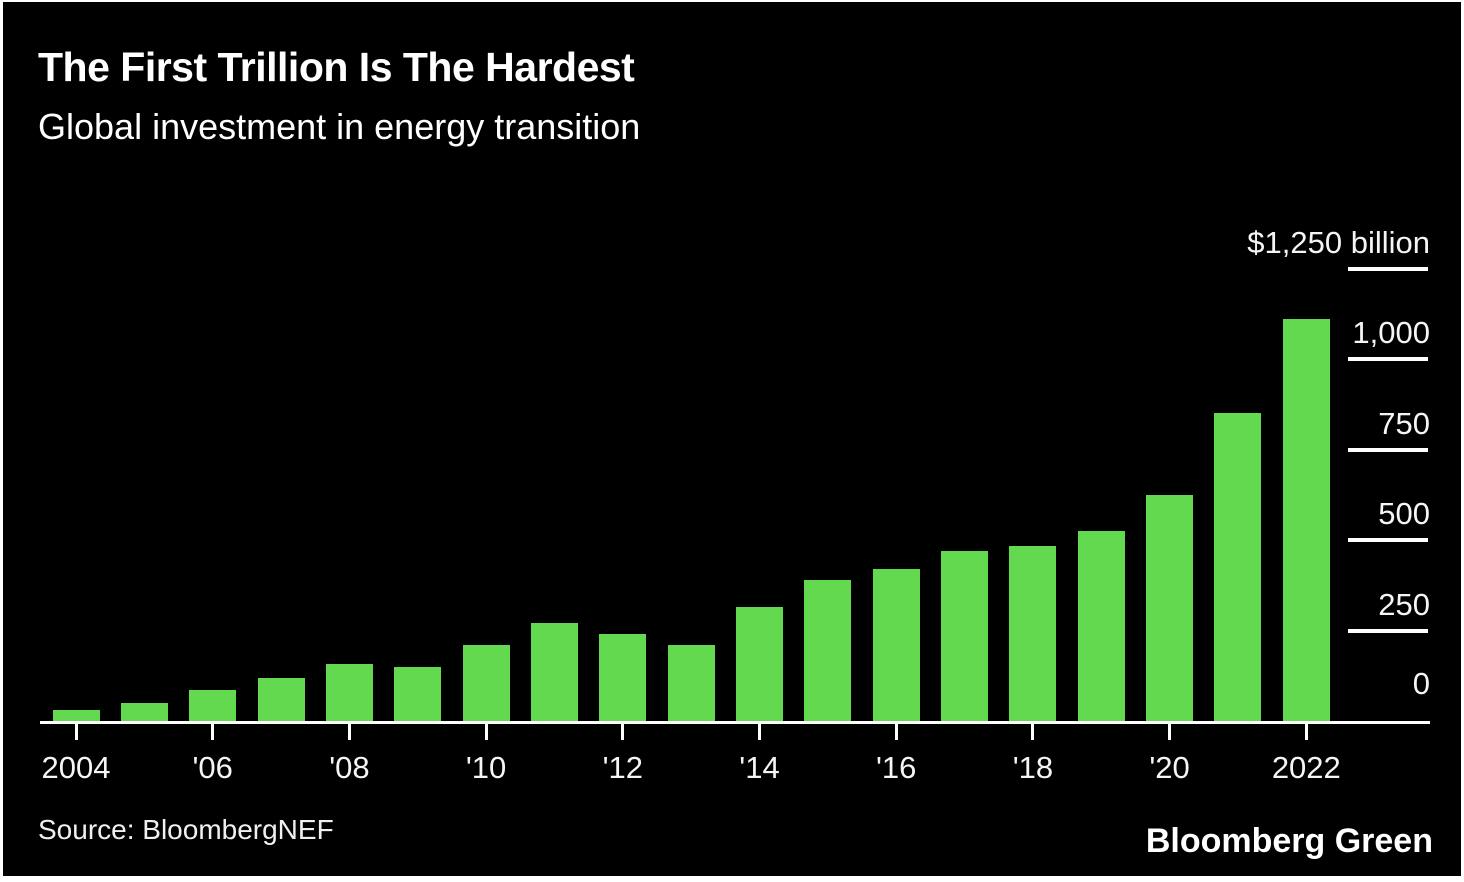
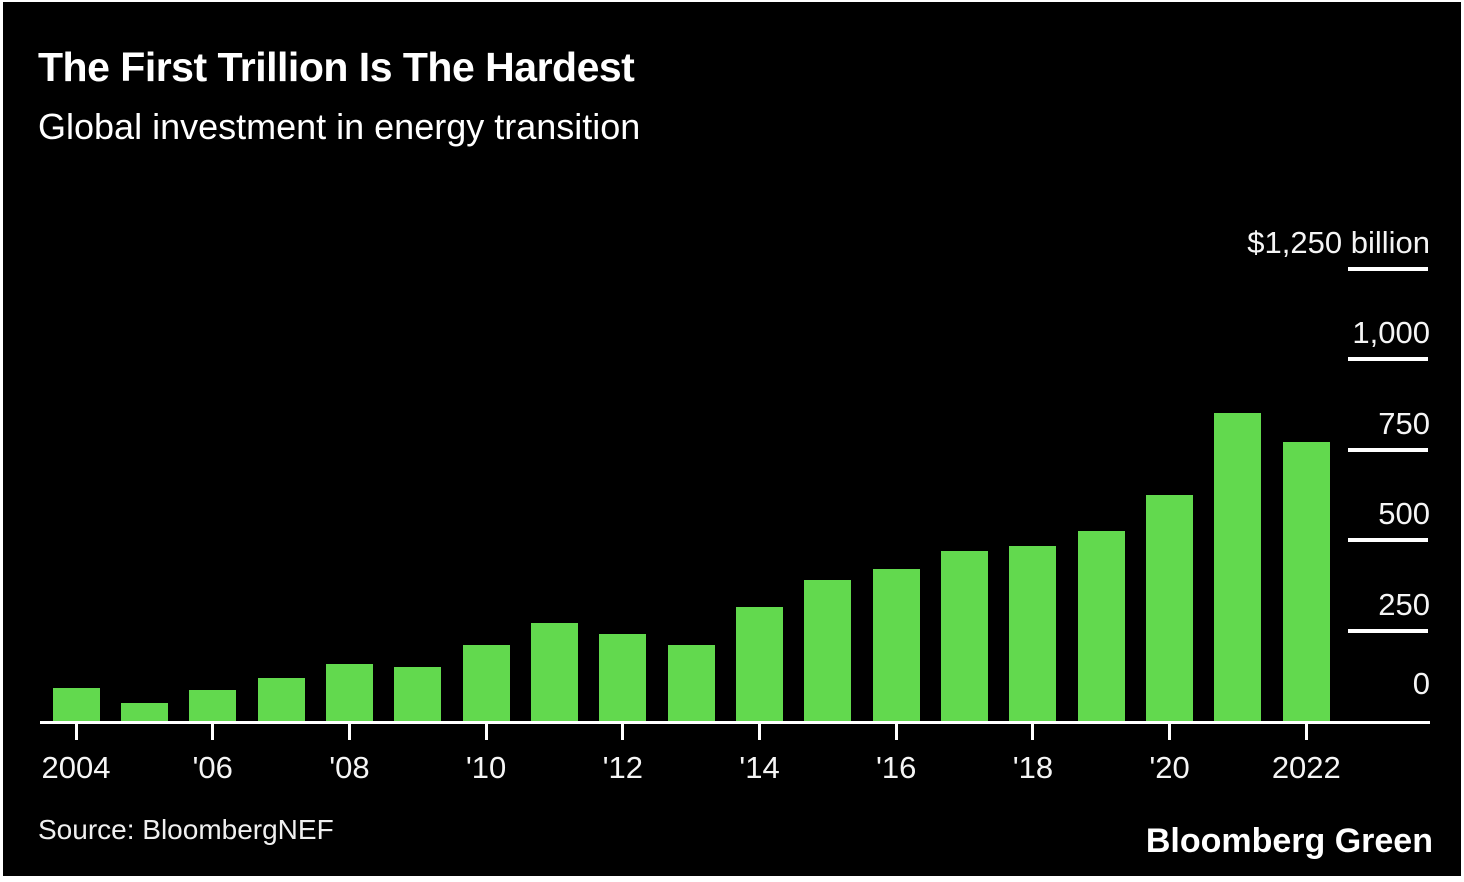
2004: 30 -> 90
2022: 1110 -> 770
